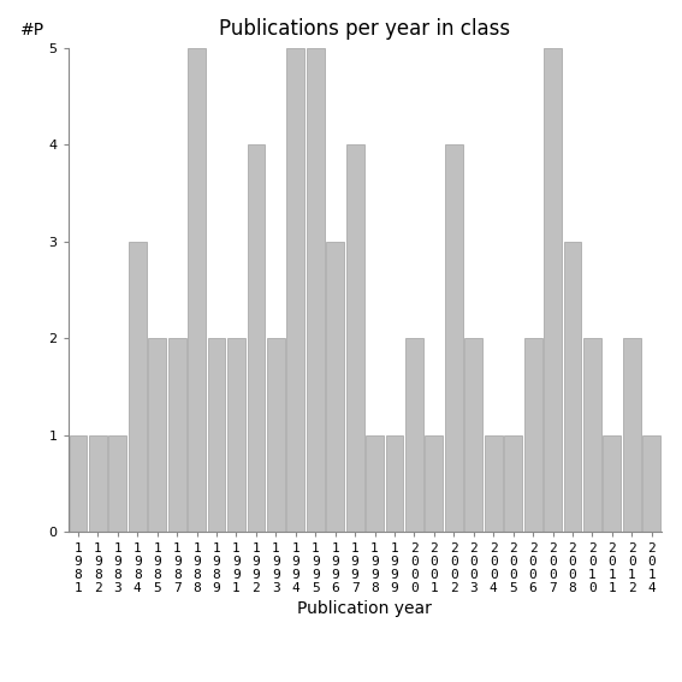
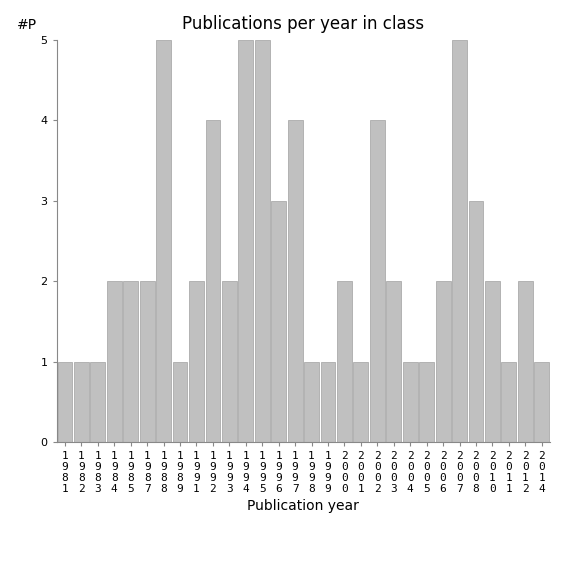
1 9 8 4: 3 -> 2
1 9 8 9: 2 -> 1
